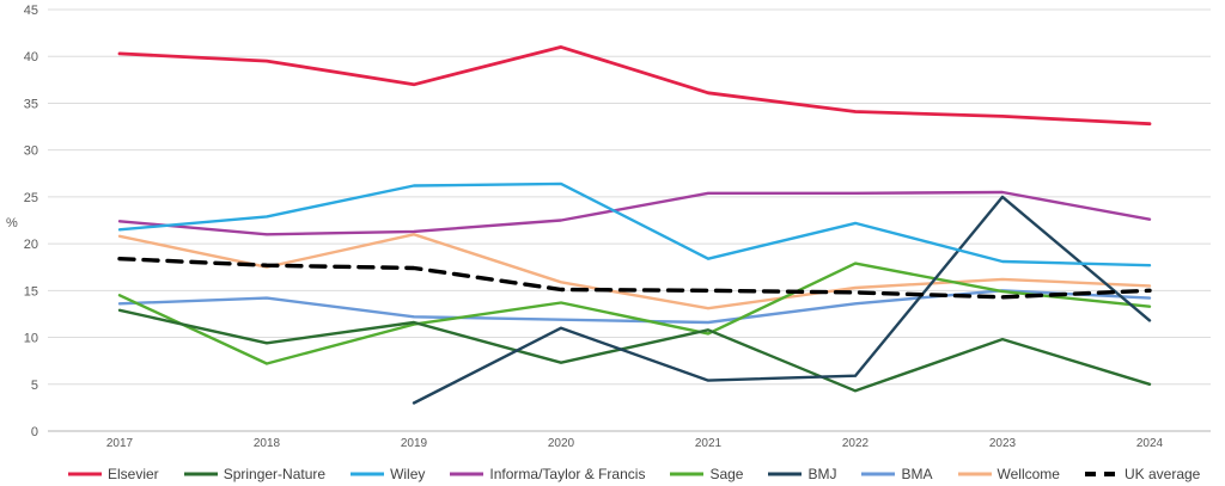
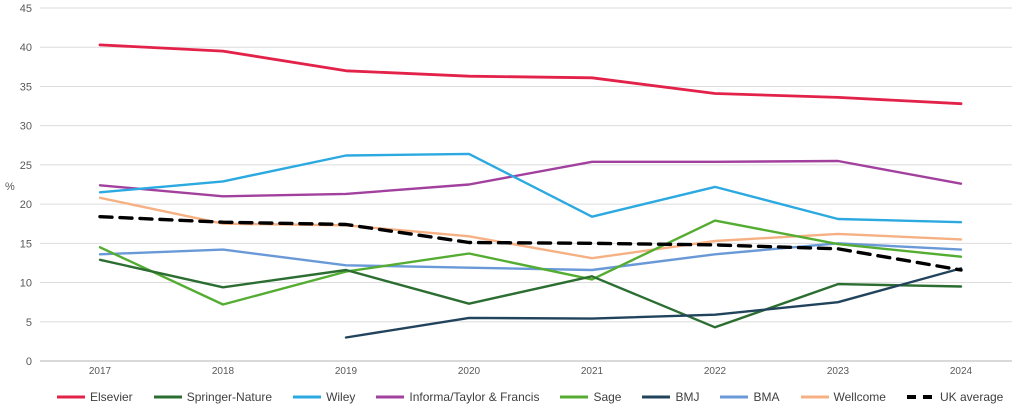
Wellcome/2019: 21 -> 17
Elsevier/2020: 41 -> 36
BMJ/2020: 11 -> 6
BMJ/2023: 25 -> 8
Springer-Nature/2024: 5 -> 10
UK average/2024: 15 -> 12
